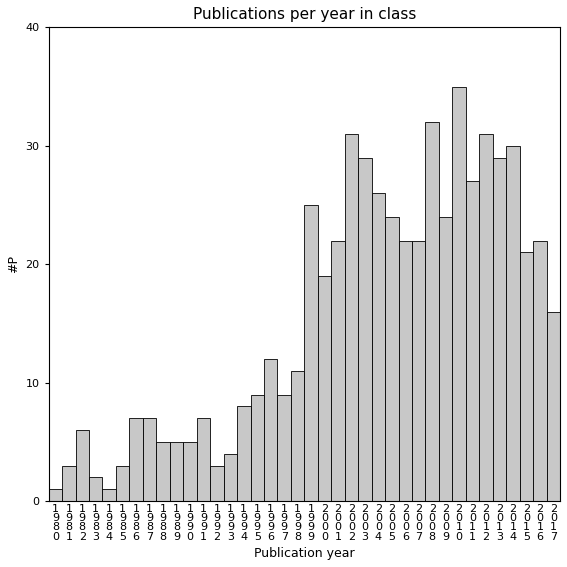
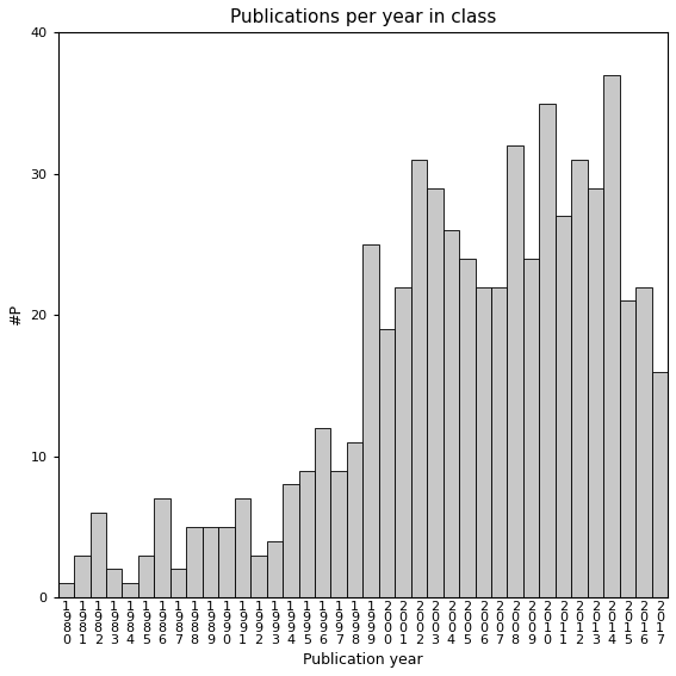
1 9 8 7: 7 -> 2
2 0 1 4: 30 -> 37
